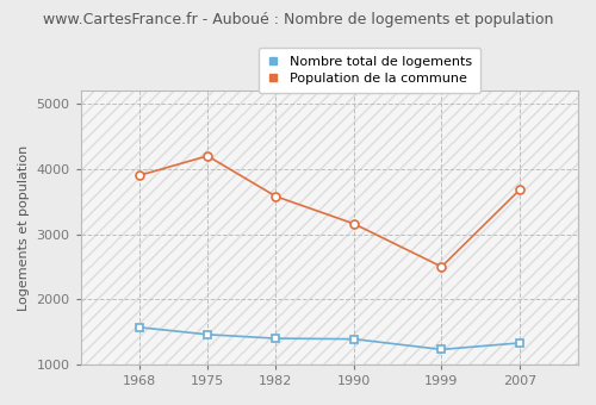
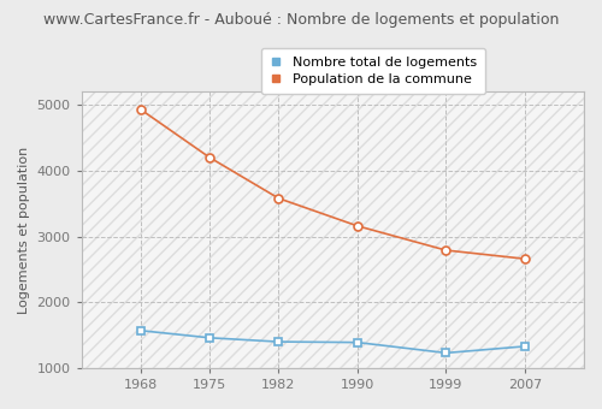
Population de la commune/1968: 3900 -> 4930
Population de la commune/1999: 2500 -> 2790
Population de la commune/2007: 3680 -> 2660
